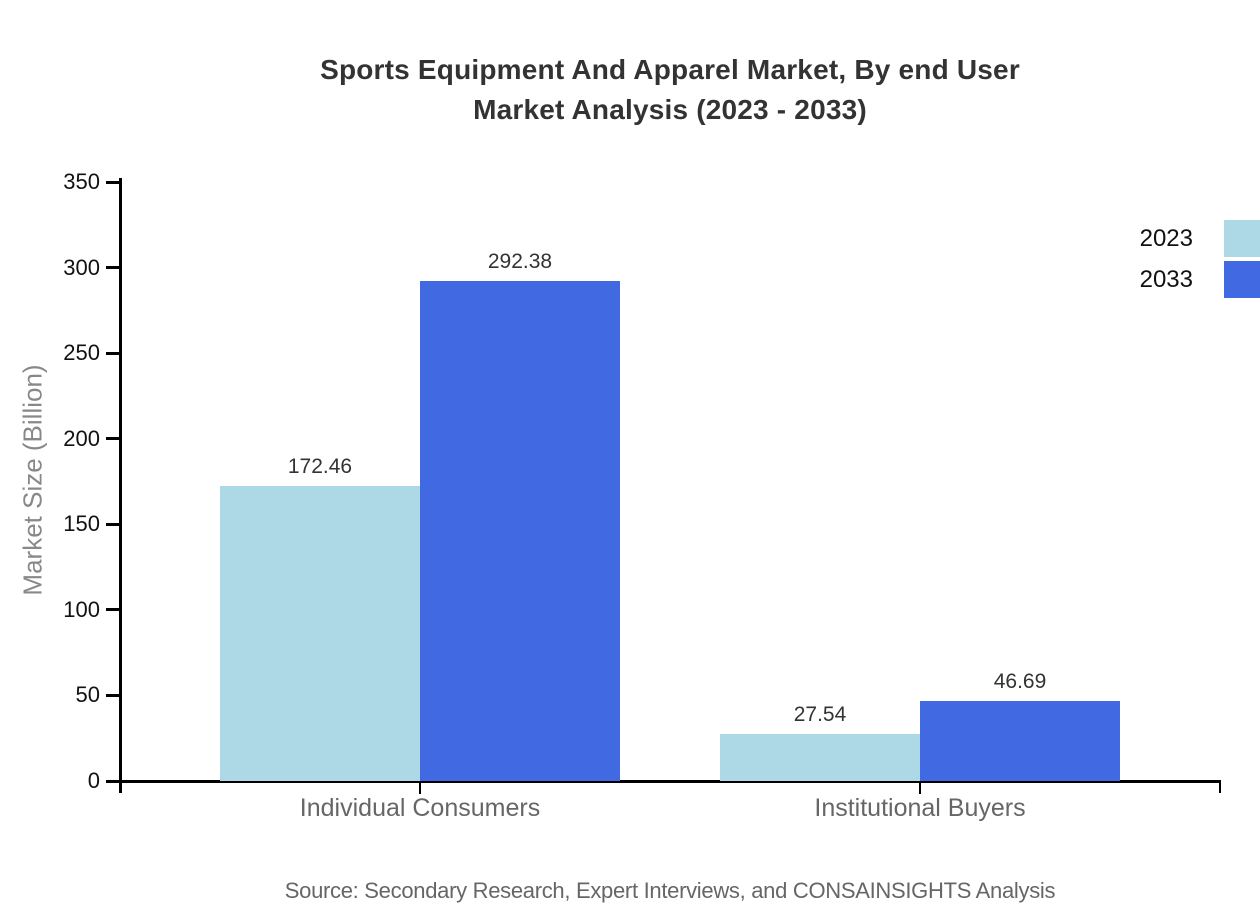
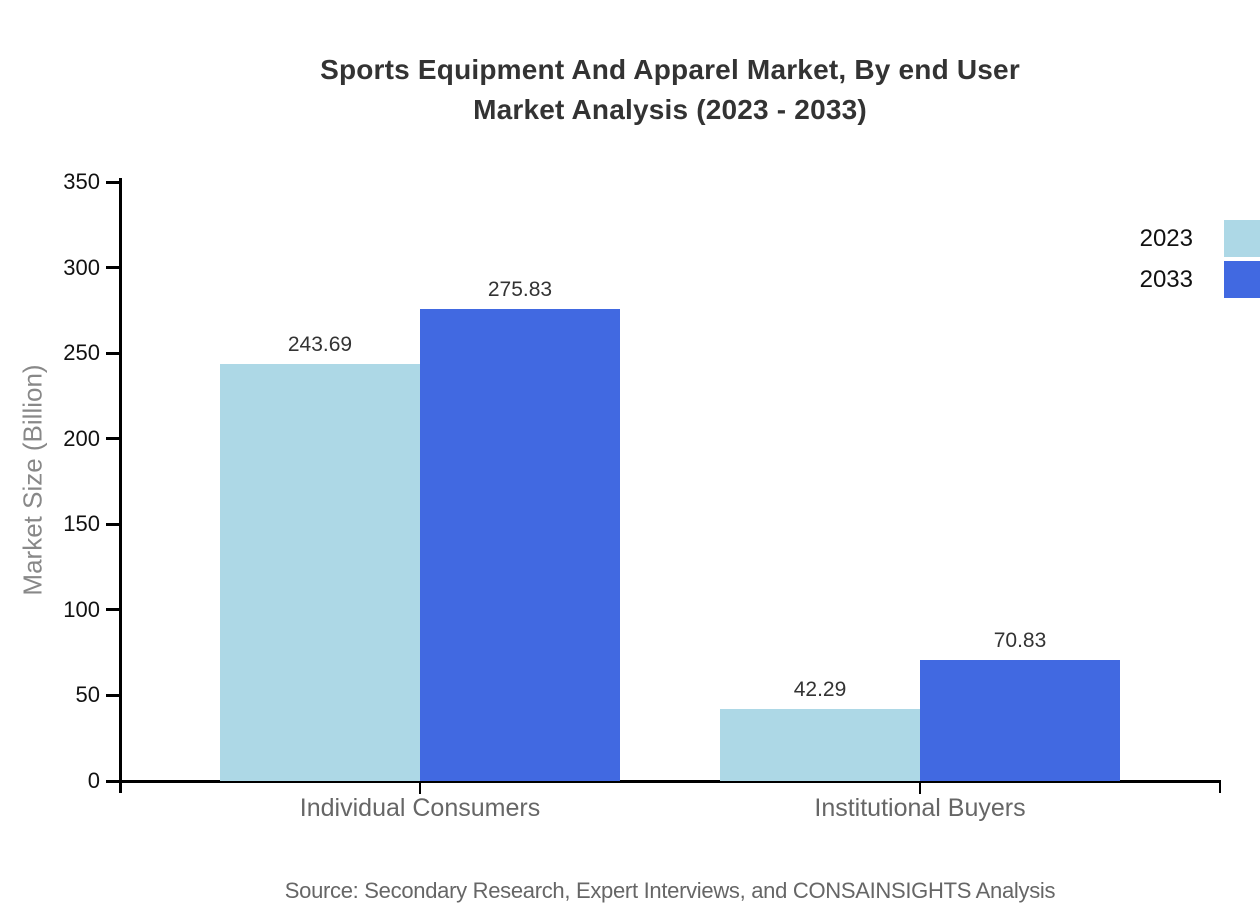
2023/Individual Consumers: 172.46 -> 243.69
2033/Individual Consumers: 292.38 -> 275.83
2023/Institutional Buyers: 27.54 -> 42.29
2033/Institutional Buyers: 46.69 -> 70.83
